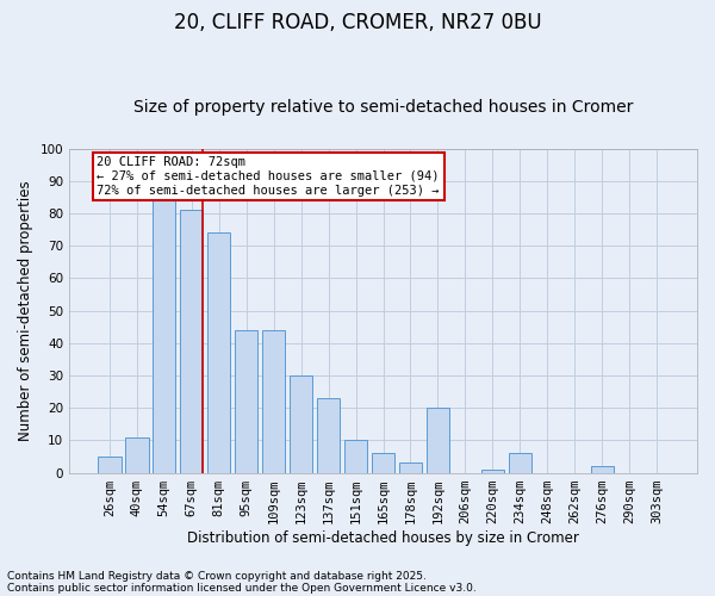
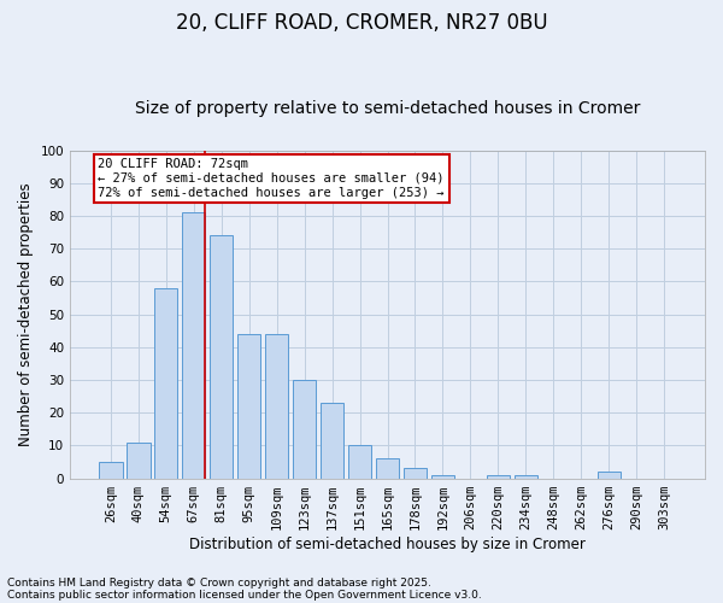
54sqm: 84 -> 58
192sqm: 20 -> 1
234sqm: 6 -> 1
